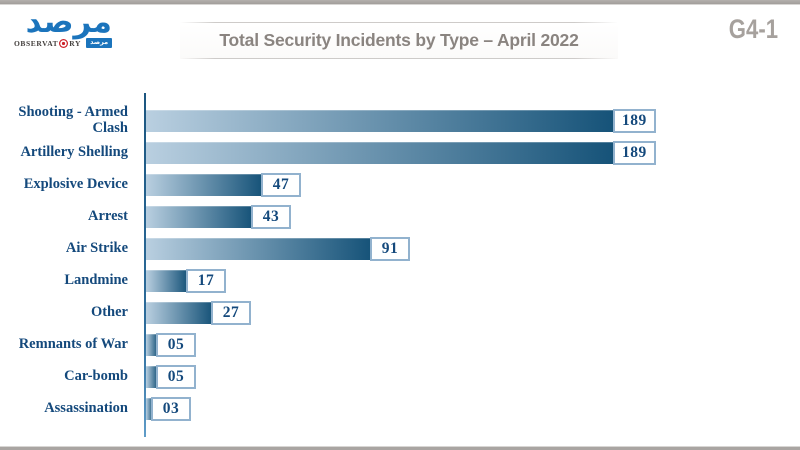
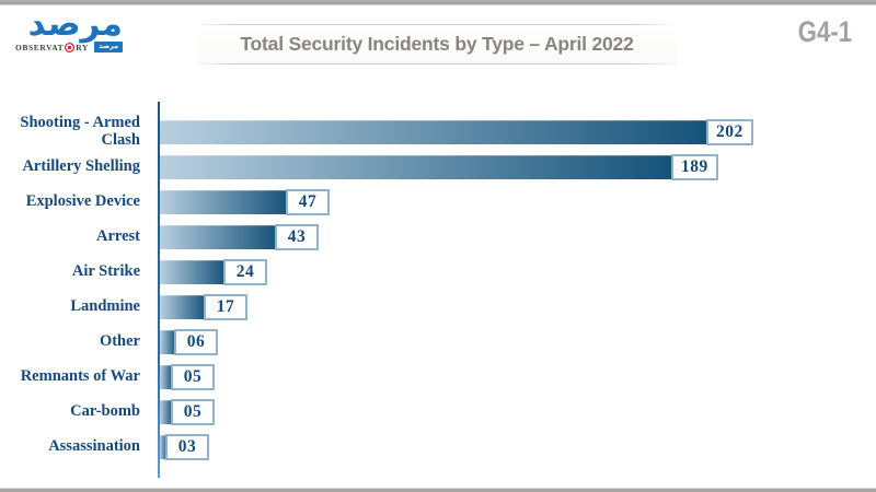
Shooting - Armed Clash: 189 -> 202
Air Strike: 91 -> 24
Other: 27 -> 06
